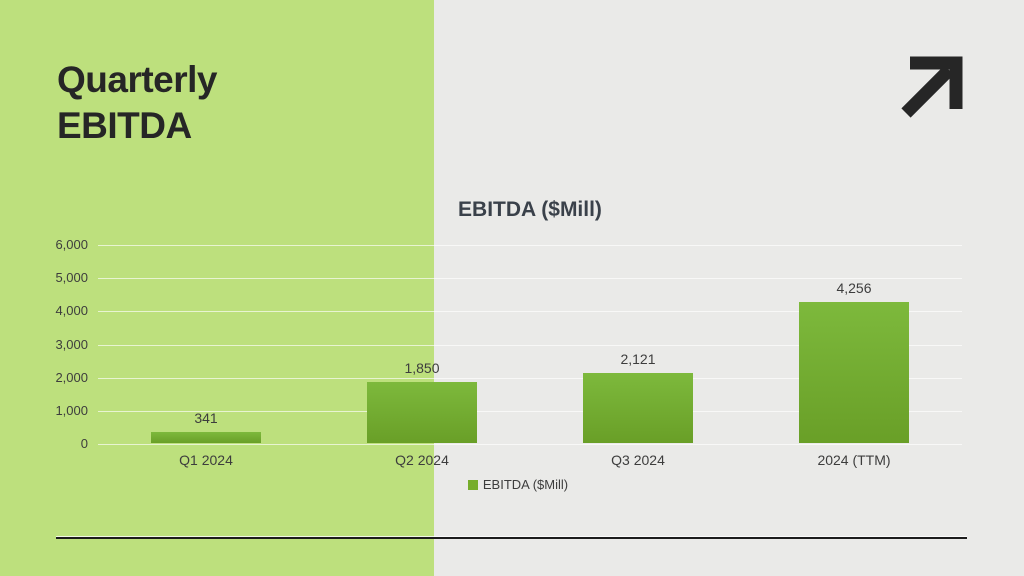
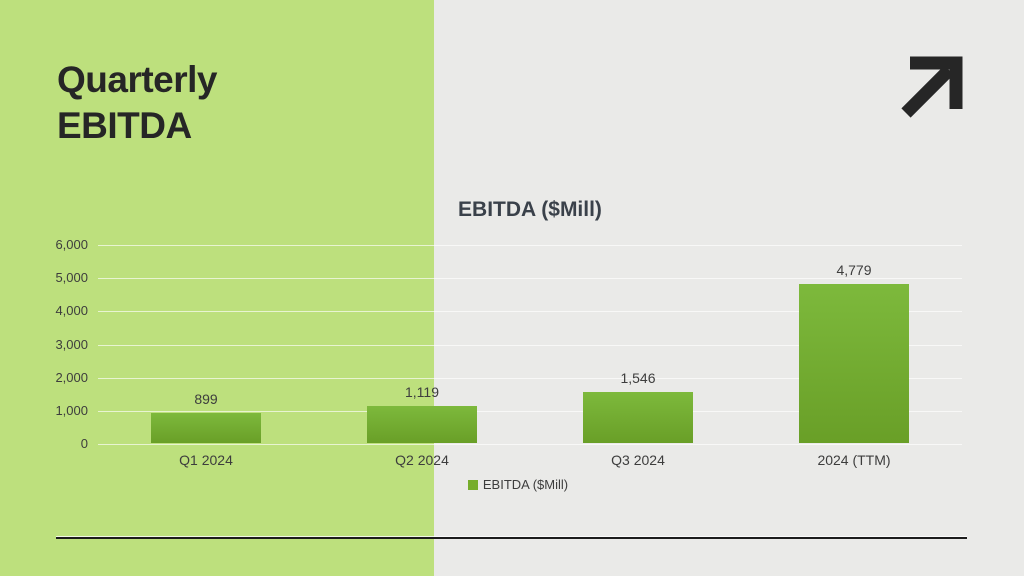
Q1 2024: 341 -> 899
Q2 2024: 1,850 -> 1,119
Q3 2024: 2,121 -> 1,546
2024 (TTM): 4,256 -> 4,779
